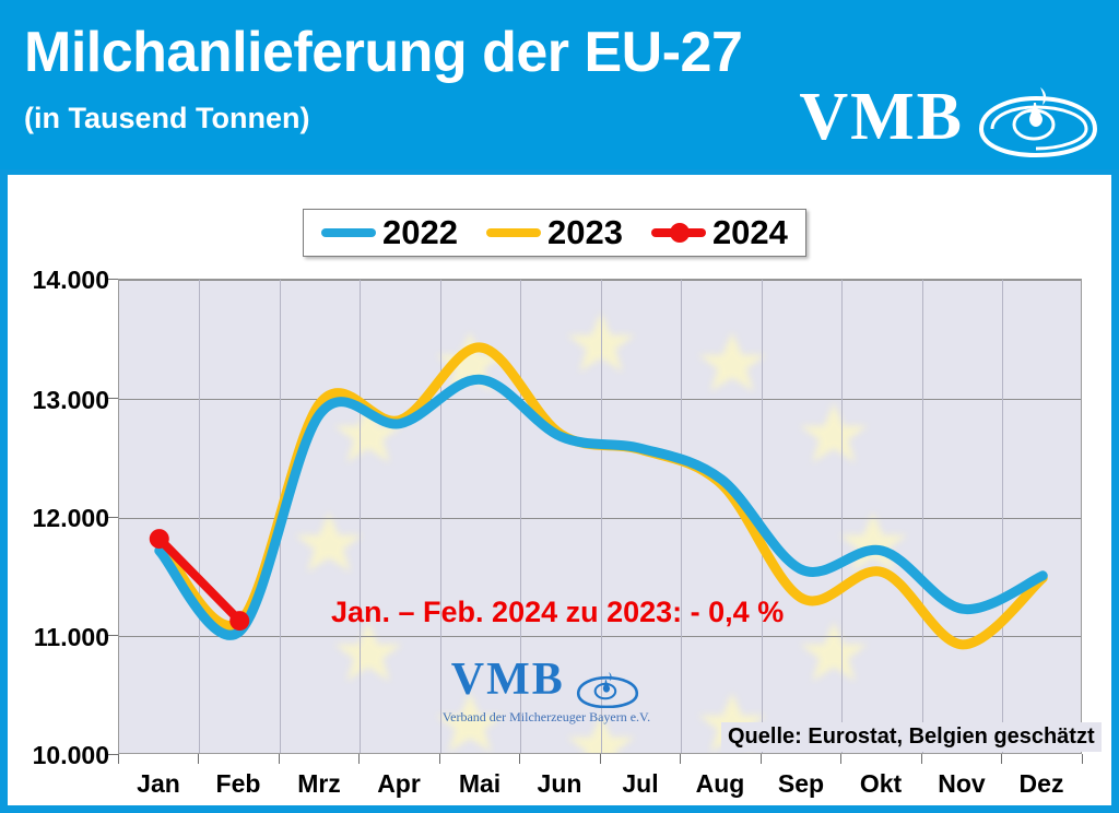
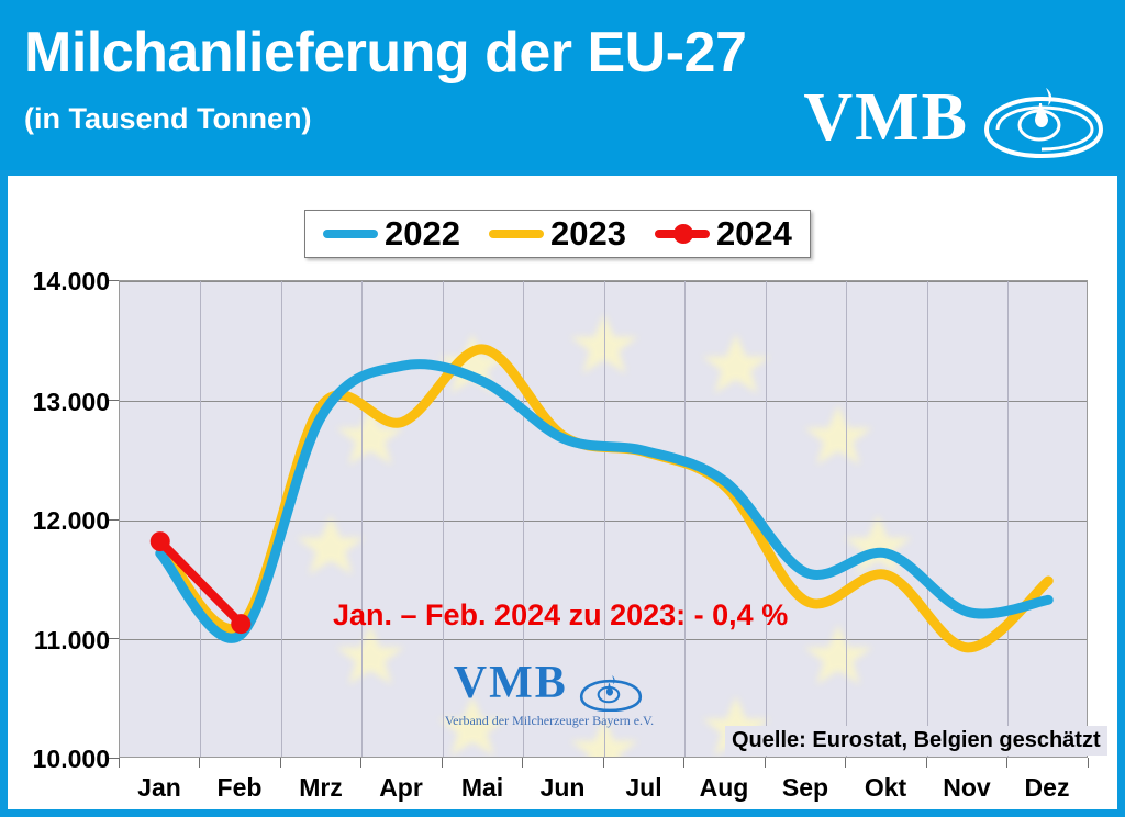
2022/Apr: 12790 -> 13290
2022/Dez: 11510 -> 11330
